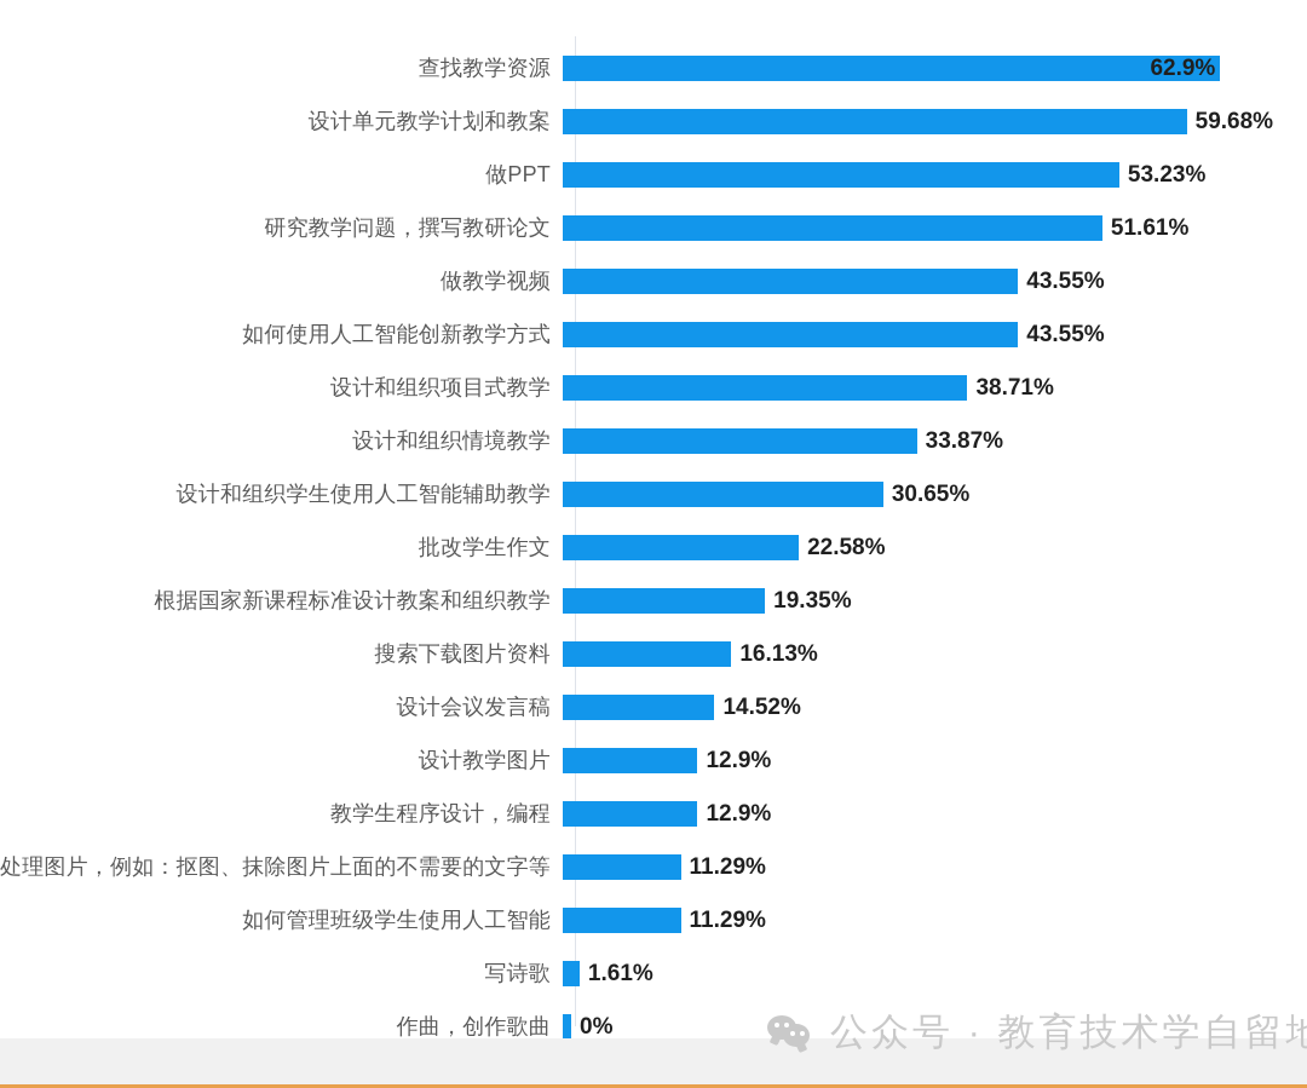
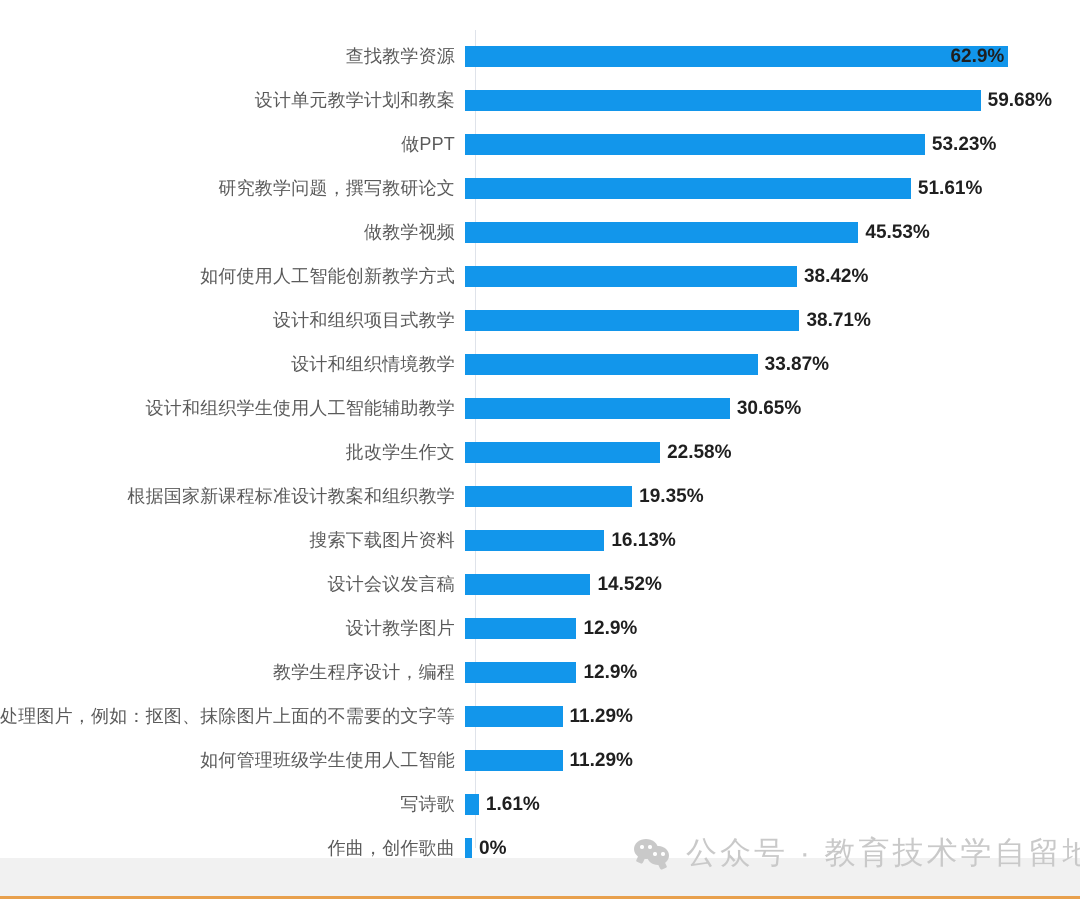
做教学视频: 43.55% -> 45.53%
如何使用人工智能创新教学方式: 43.55% -> 38.42%
